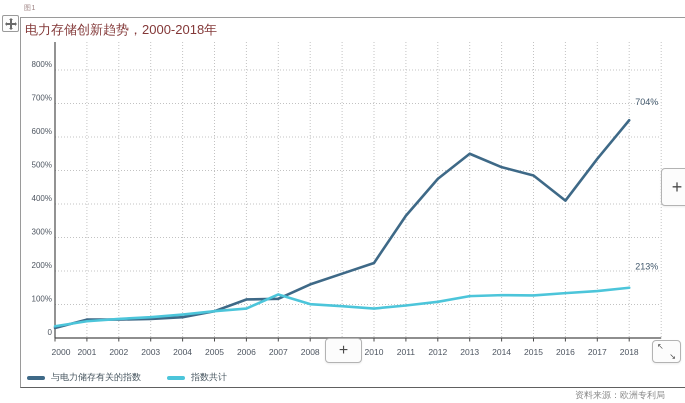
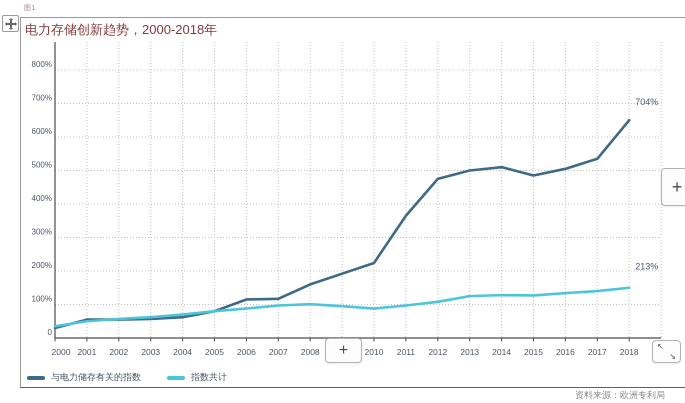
指数共计/2007: 130% -> 100%
与电力储存有关的指数/2013: 550% -> 500%
与电力储存有关的指数/2016: 410% -> 500%
